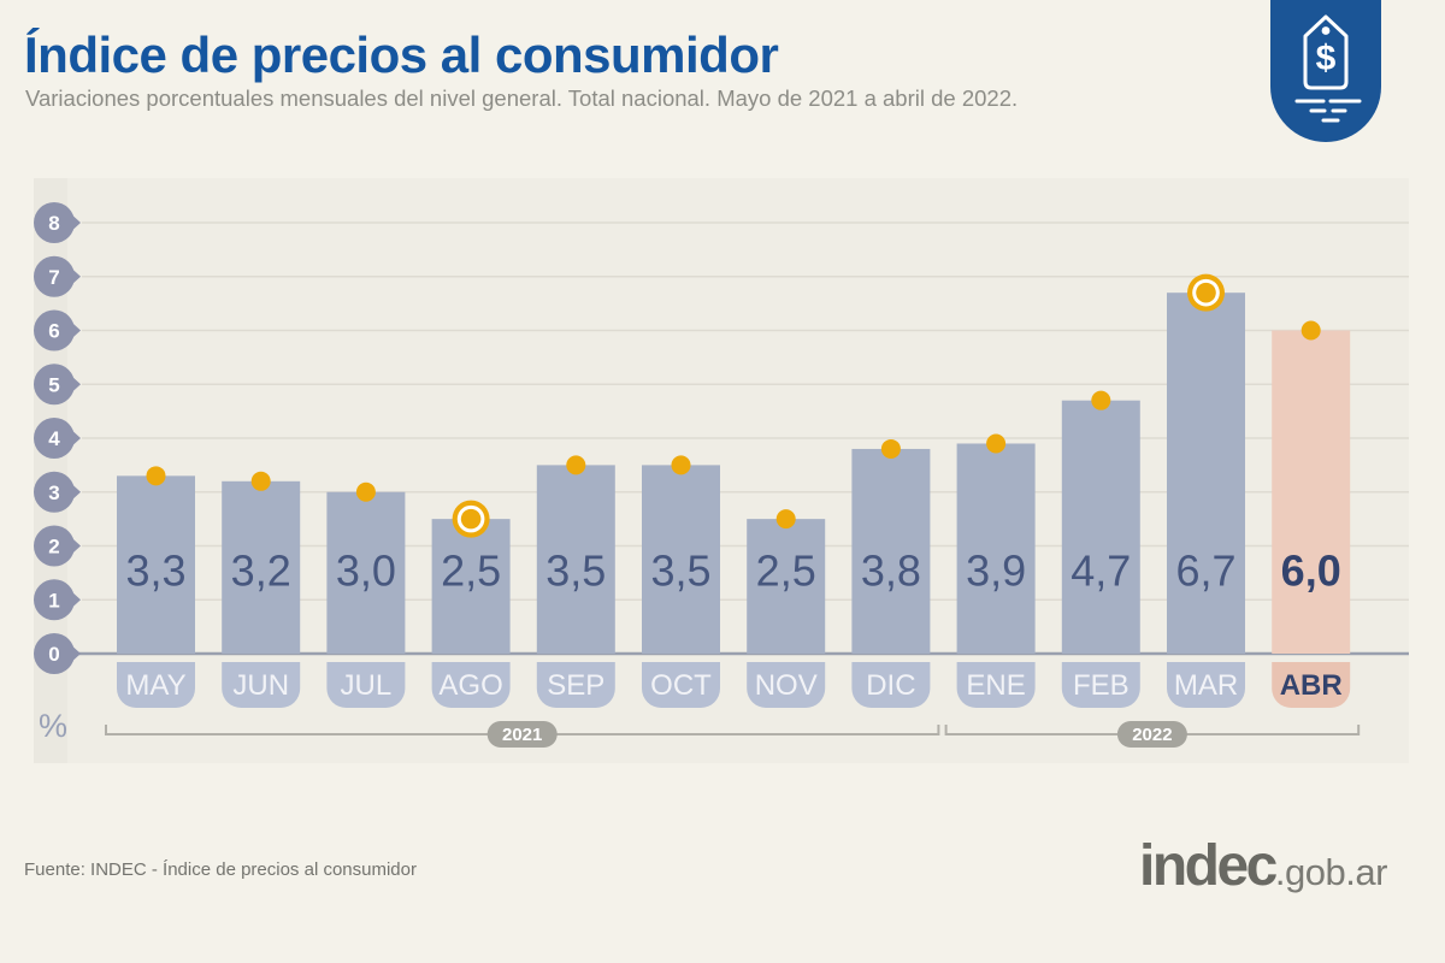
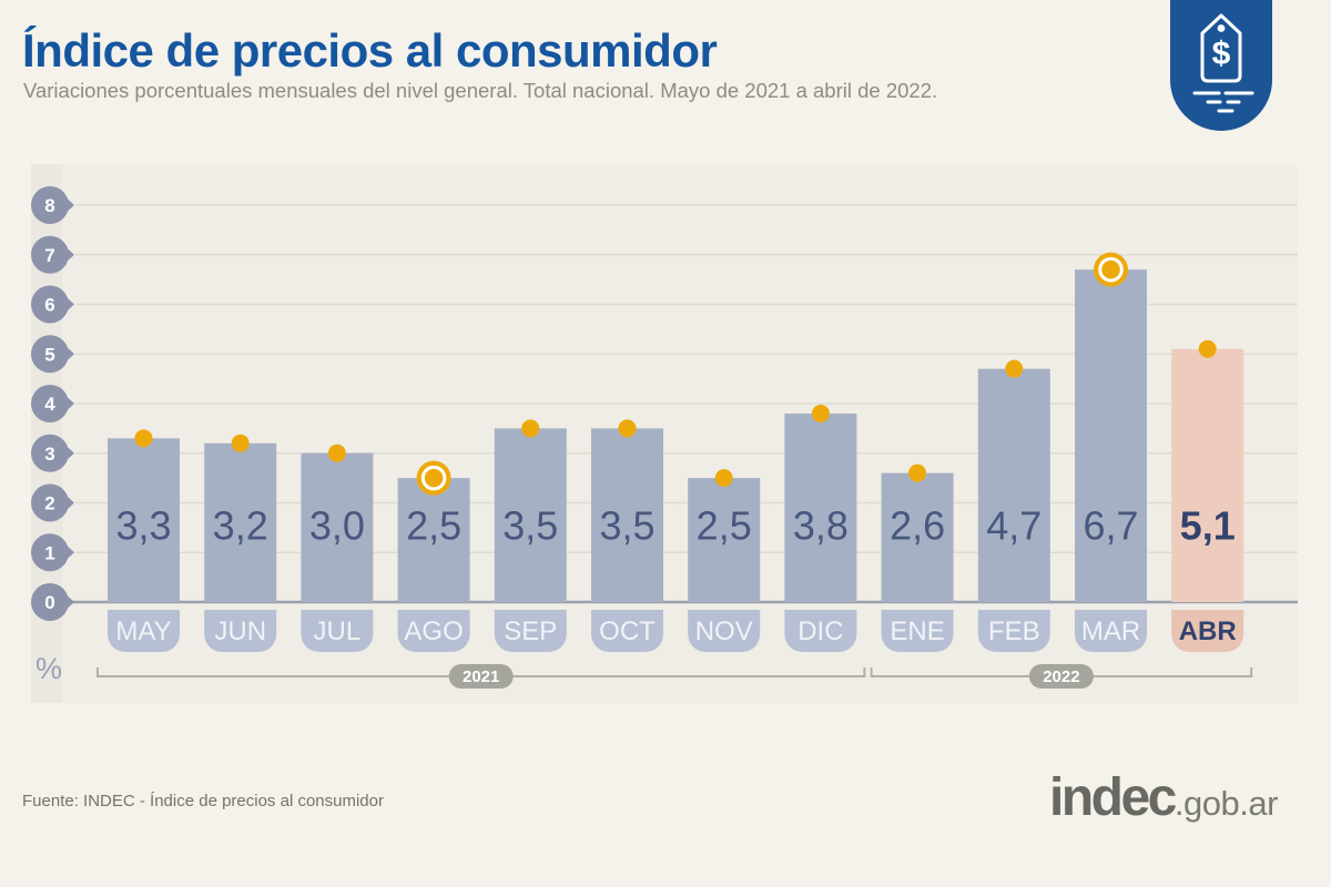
ENE: 3,9 -> 2,6
ABR: 6,0 -> 5,1
